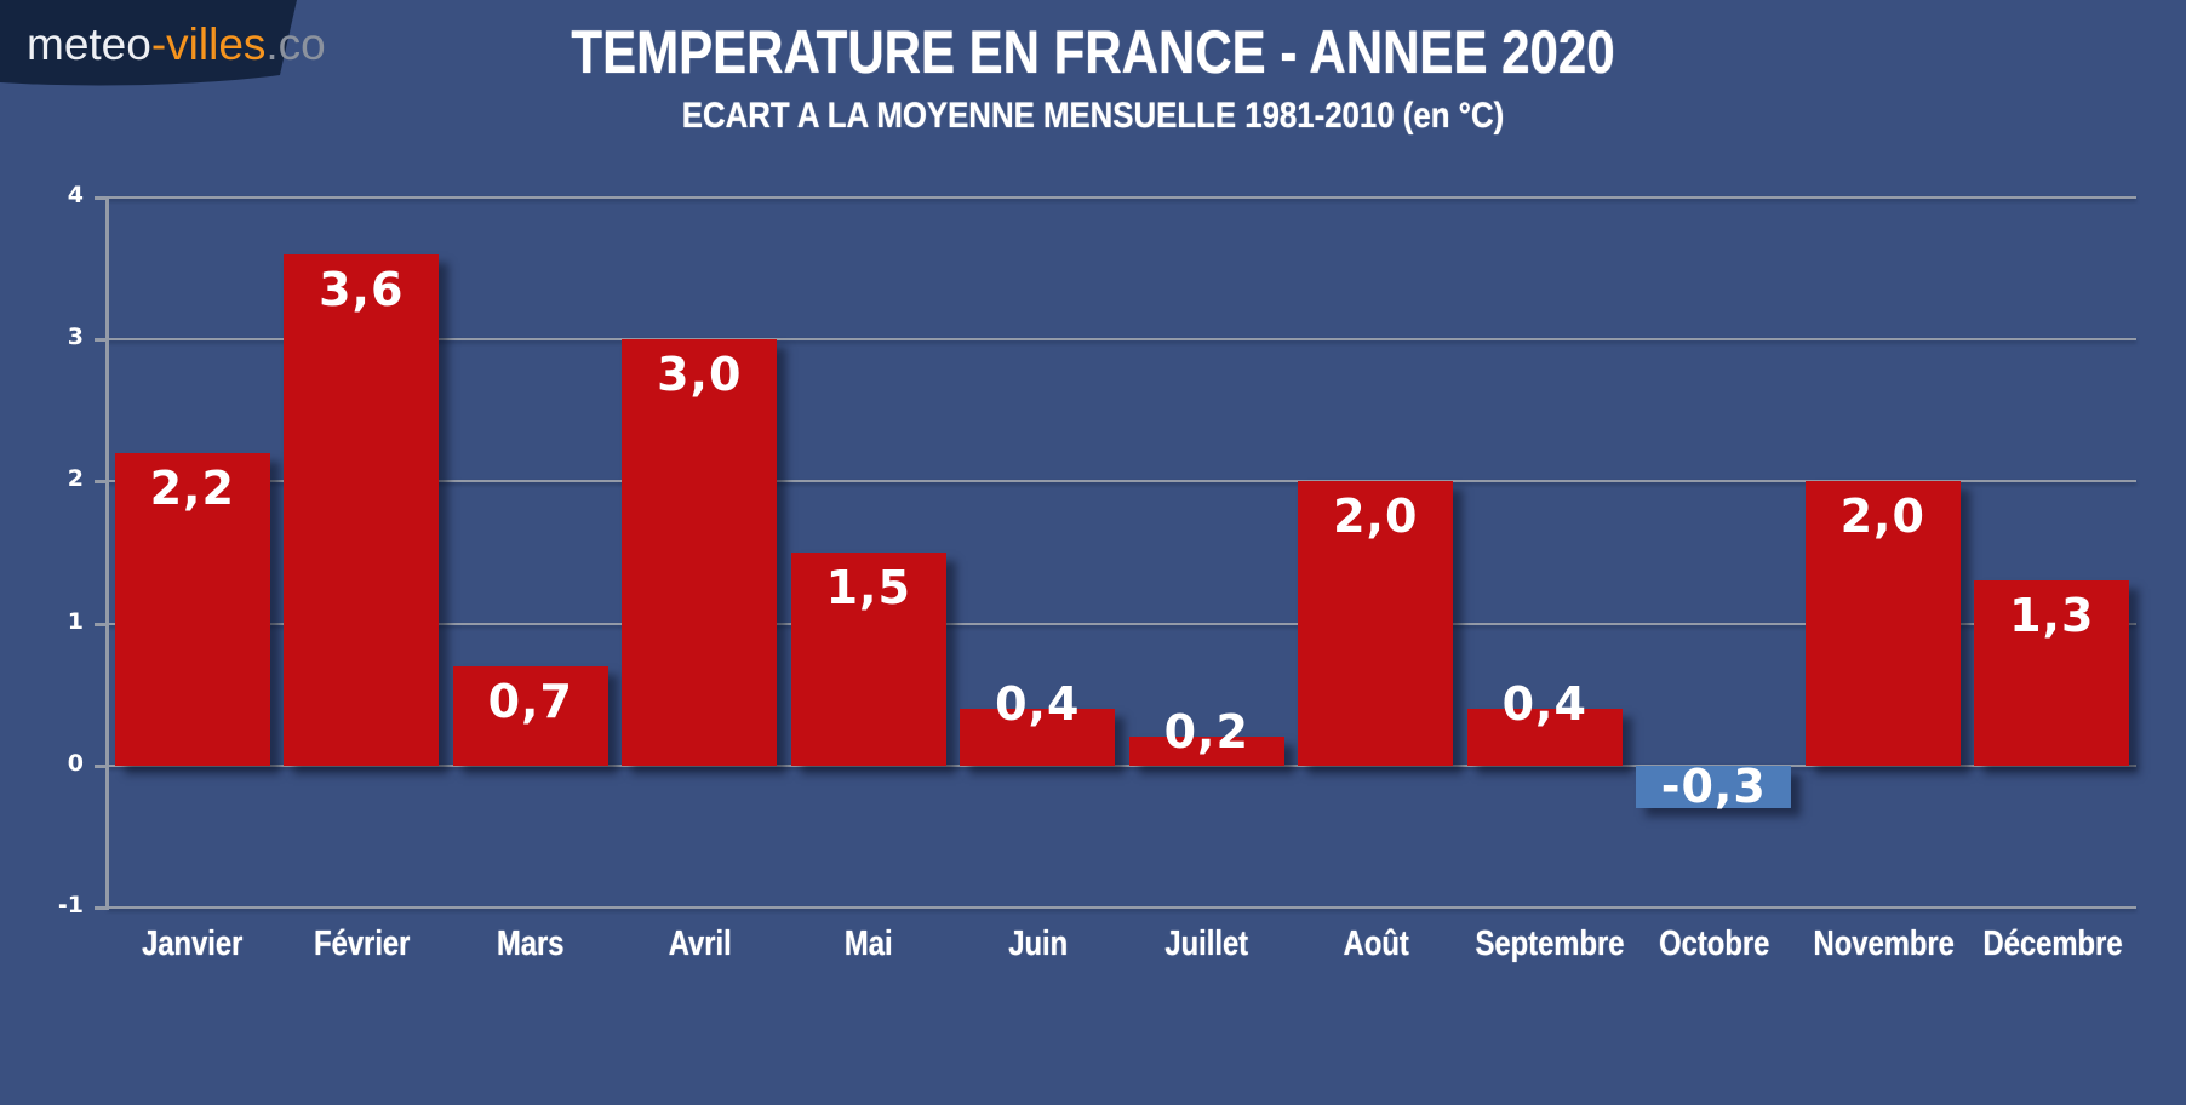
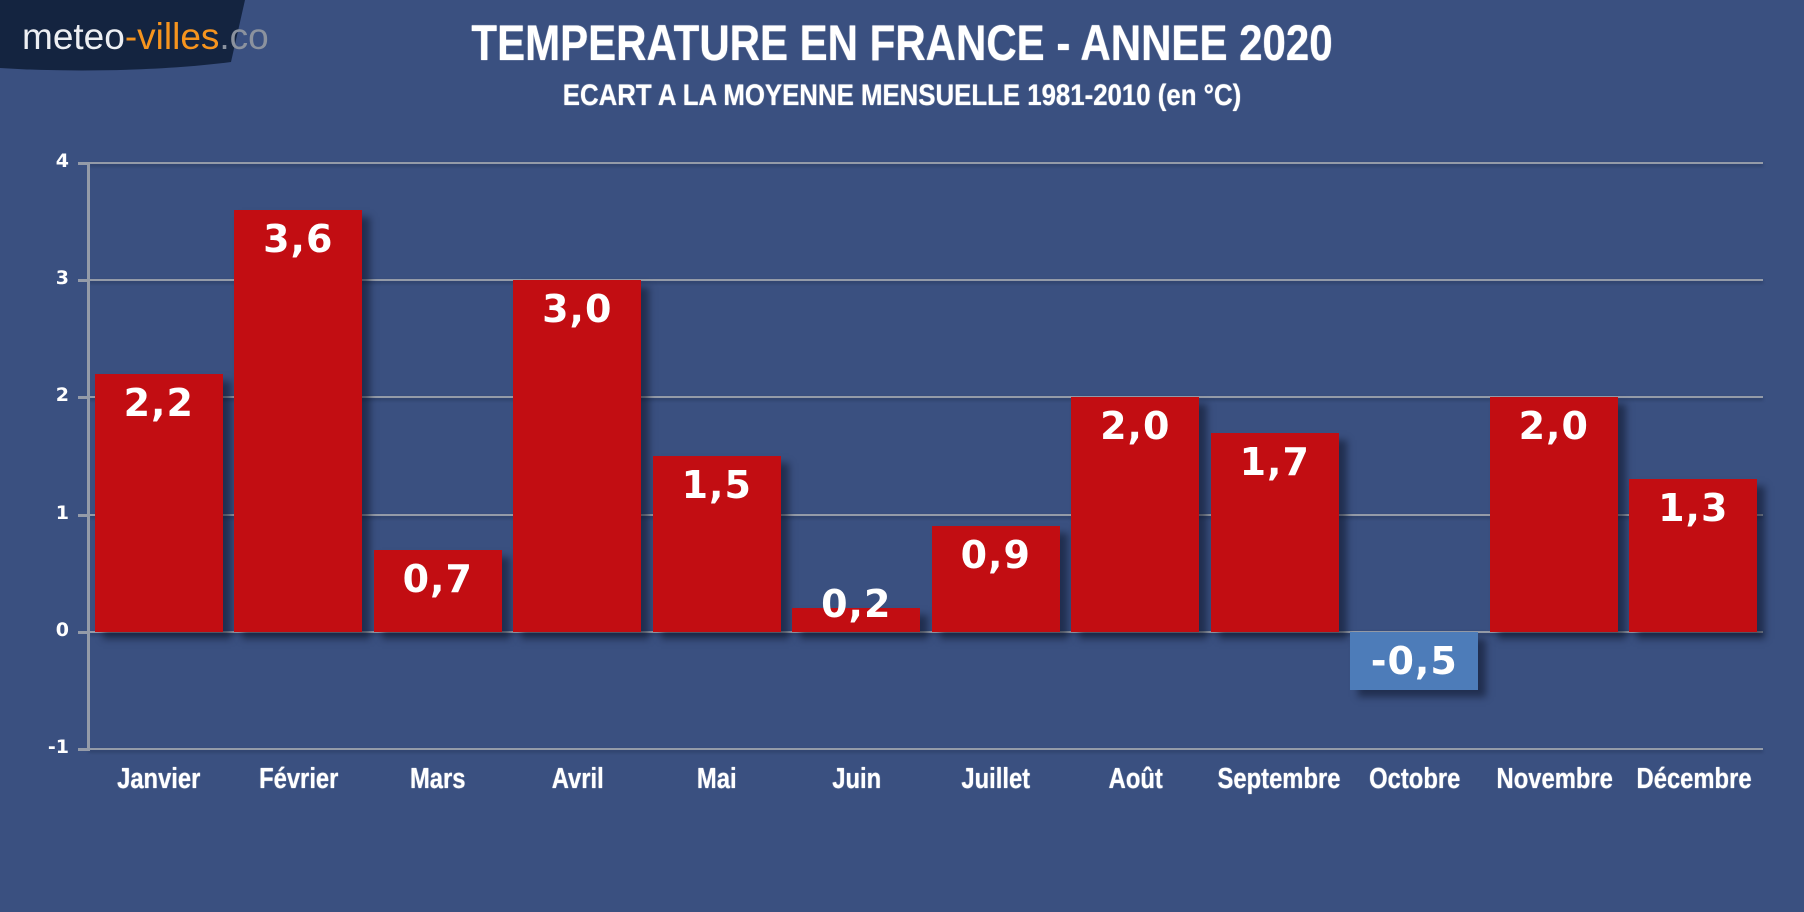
Juin: 0,4 -> 0,2
Juillet: 0,2 -> 0,9
Septembre: 0,4 -> 1,7
Octobre: -0,3 -> -0,5
